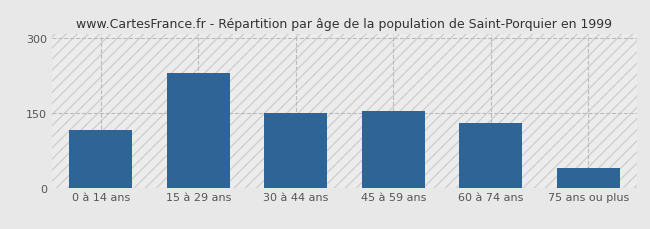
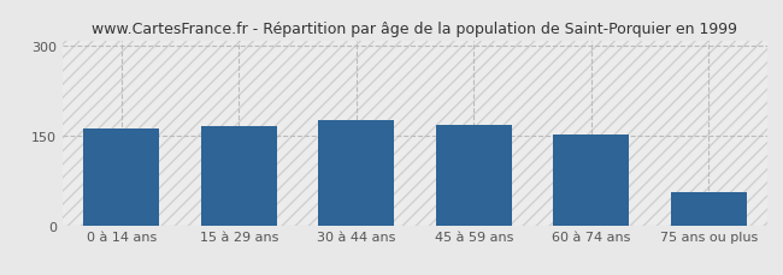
0 à 14 ans: 115 -> 163
15 à 29 ans: 230 -> 167
30 à 44 ans: 150 -> 176
45 à 59 ans: 155 -> 168
60 à 74 ans: 130 -> 153
75 ans ou plus: 40 -> 55
